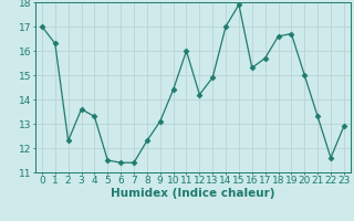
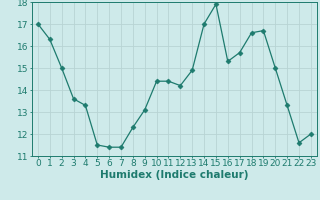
2: 12.3 -> 15.0
11: 16.0 -> 14.4
23: 12.9 -> 12.0
